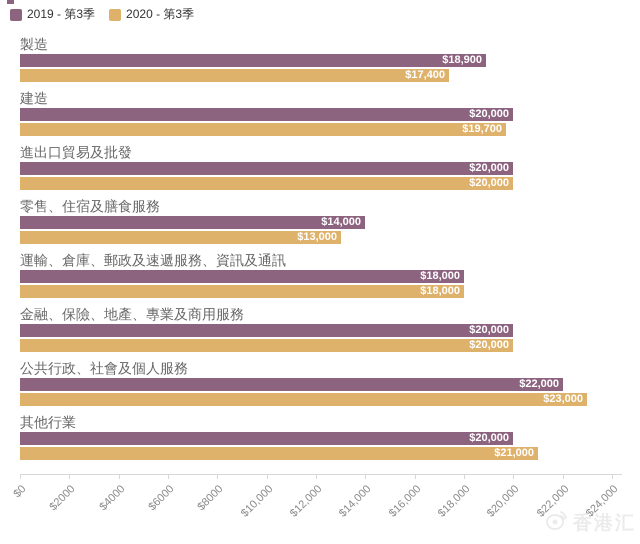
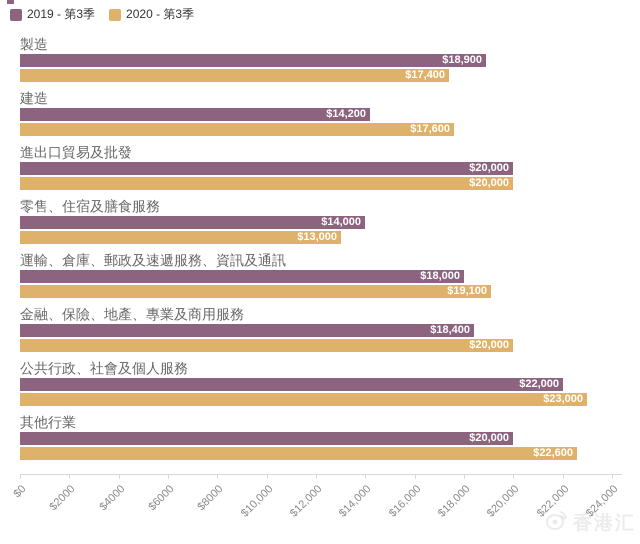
2019 - 第3季/建造: $20,000 -> $14,200
2020 - 第3季/建造: $19,700 -> $17,600
2020 - 第3季/運輸、倉庫、郵政及速遞服務、資訊及通訊: $18,000 -> $19,100
2019 - 第3季/金融、保險、地產、專業及商用服務: $20,000 -> $18,400
2020 - 第3季/其他行業: $21,000 -> $22,600
